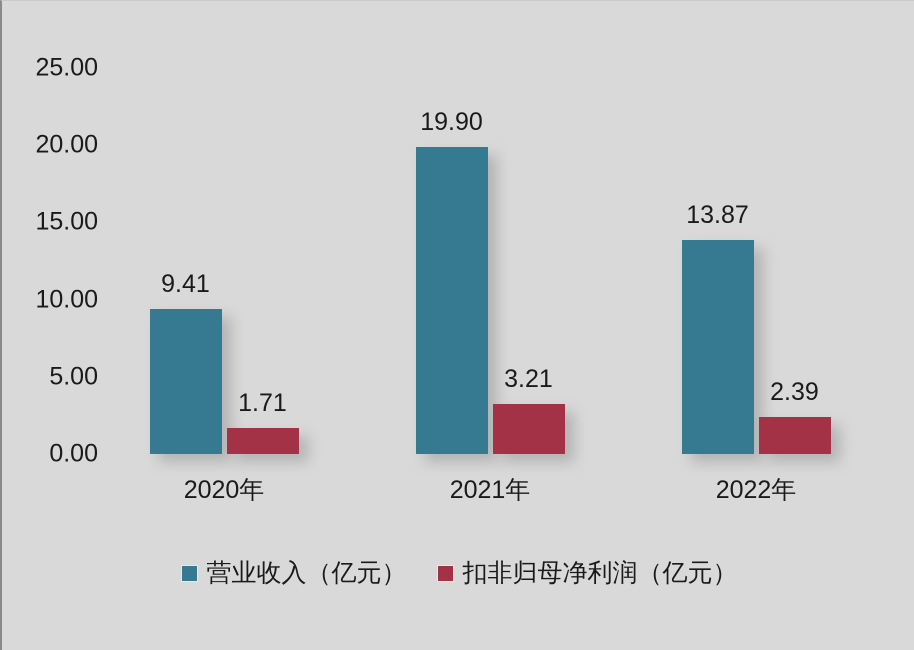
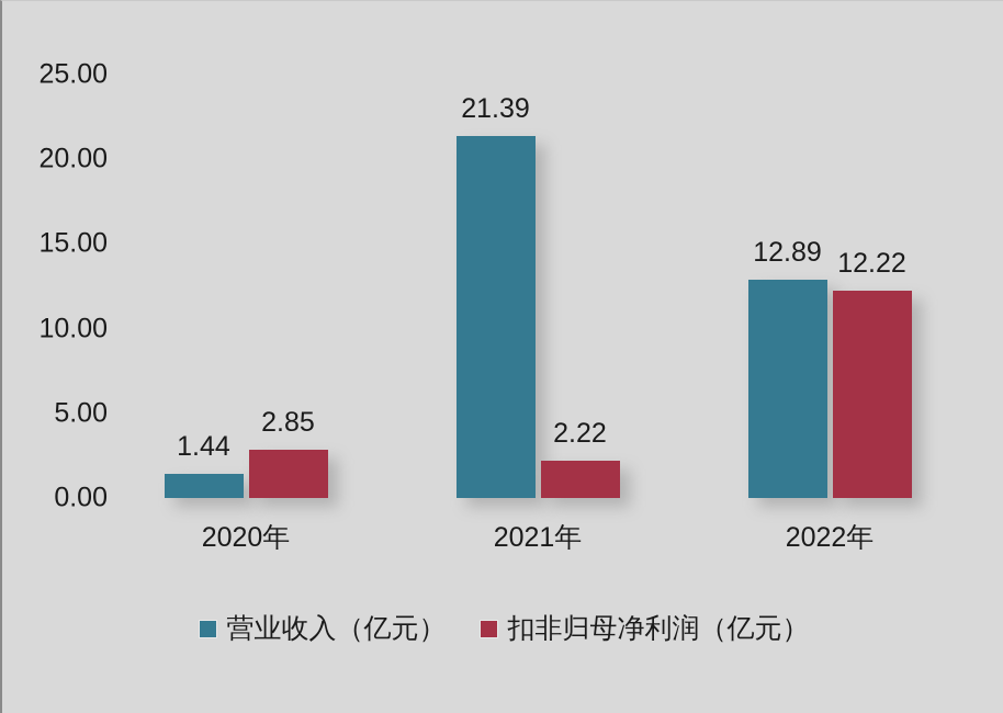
营业收入（亿元）/2020年: 9.41 -> 1.44
扣非归母净利润（亿元）/2020年: 1.71 -> 2.85
营业收入（亿元）/2021年: 19.90 -> 21.39
扣非归母净利润（亿元）/2021年: 3.21 -> 2.22
营业收入（亿元）/2022年: 13.87 -> 12.89
扣非归母净利润（亿元）/2022年: 2.39 -> 12.22
